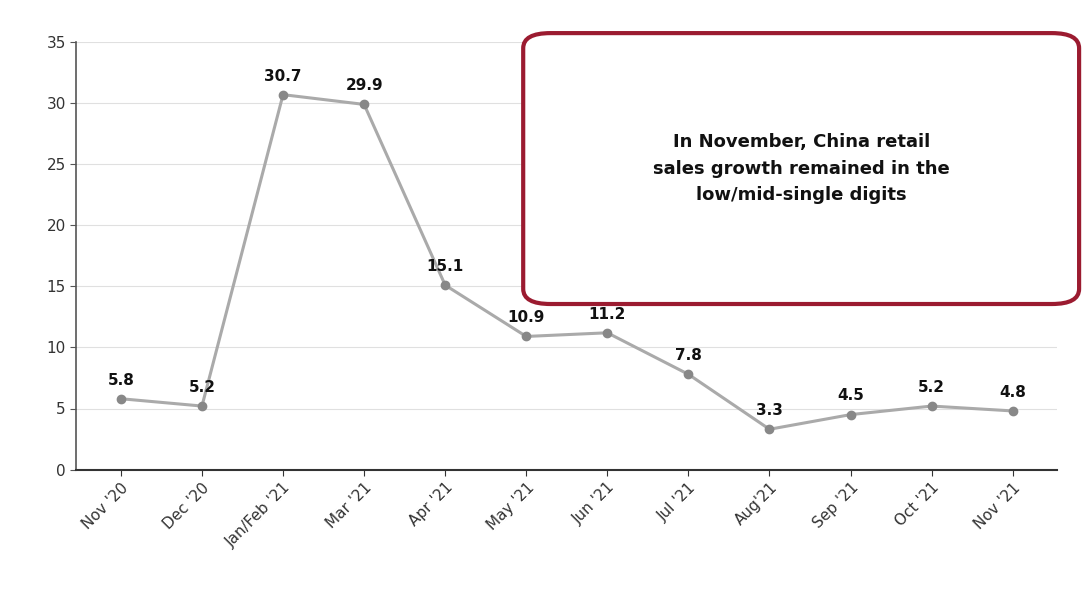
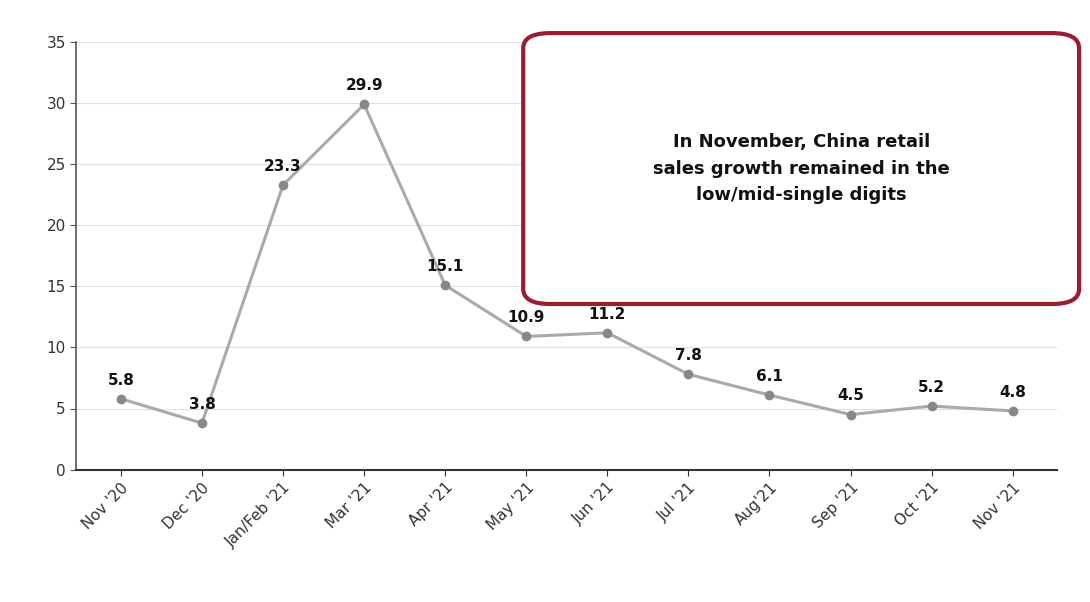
Dec '20: 5.2 -> 3.8
Jan/Feb '21: 30.7 -> 23.3
Aug'21: 3.3 -> 6.1
